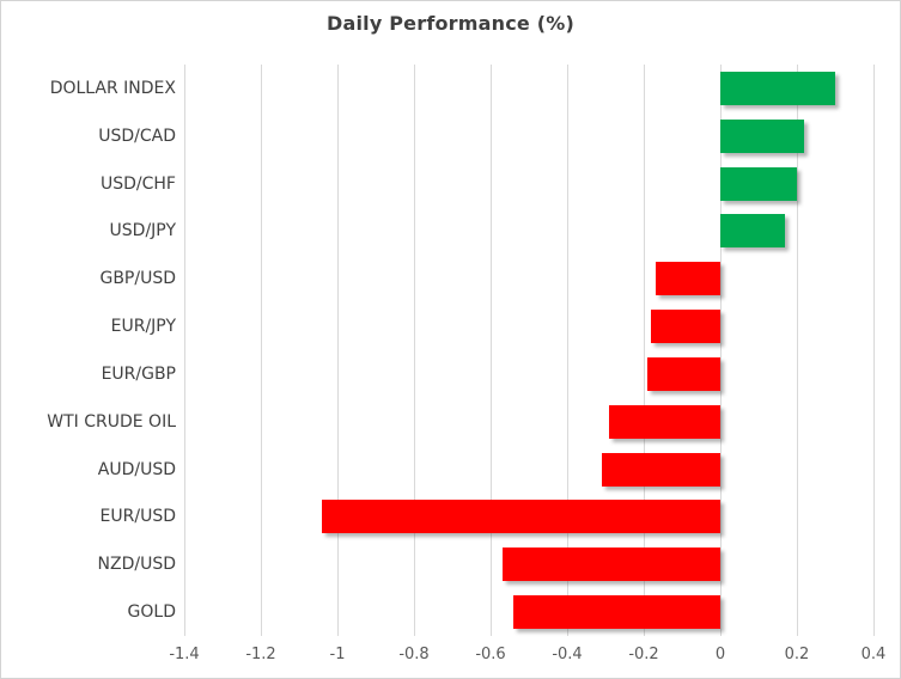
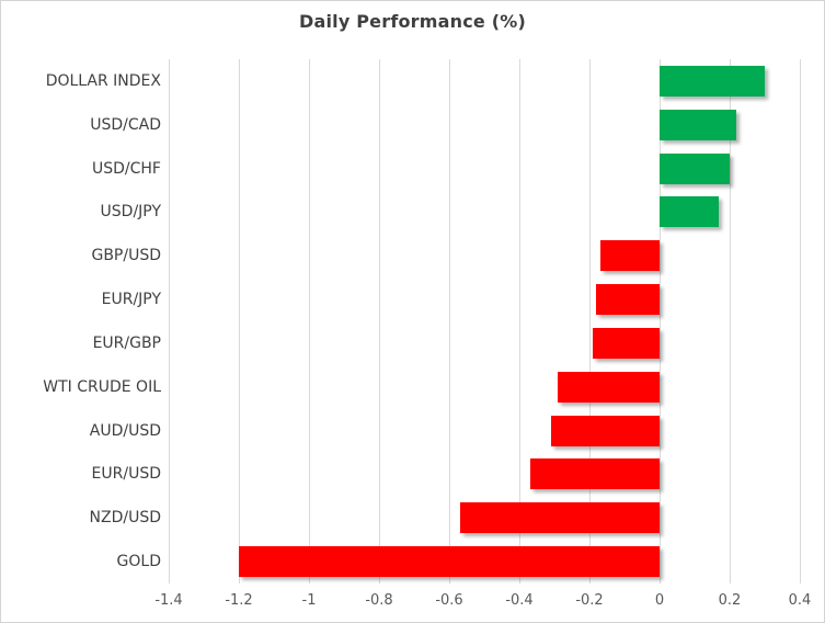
EUR/USD: -1.04 -> -0.37
GOLD: -0.54 -> -1.20
